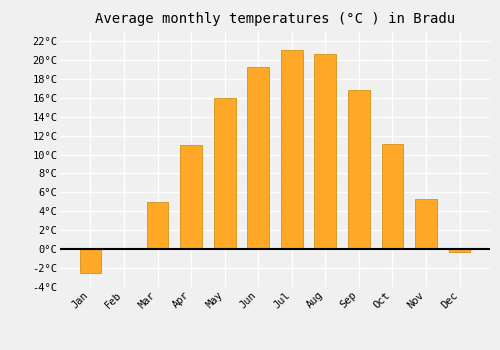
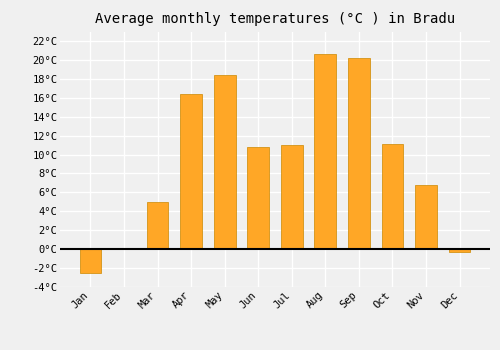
Apr: 11.0°C -> 16.4°C
May: 16.0°C -> 18.4°C
Jun: 19.2°C -> 10.8°C
Jul: 21.0°C -> 11.0°C
Sep: 16.8°C -> 20.2°C
Nov: 5.3°C -> 6.8°C
